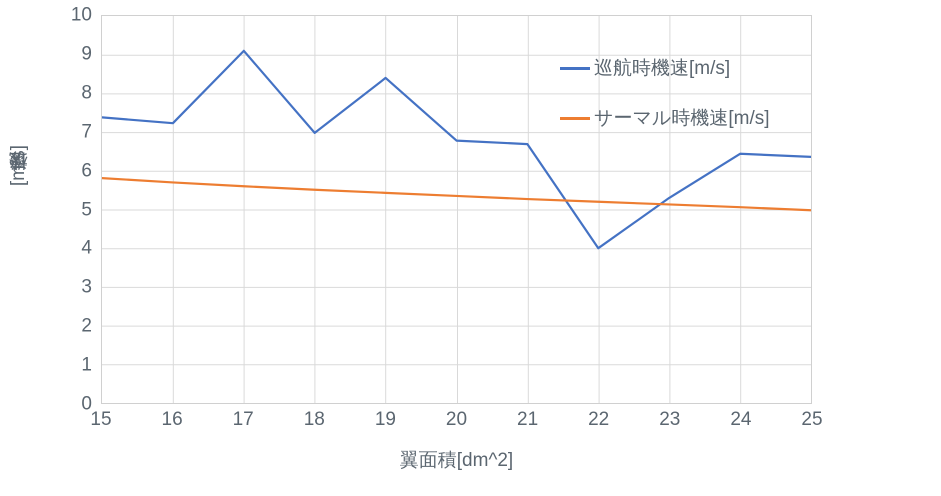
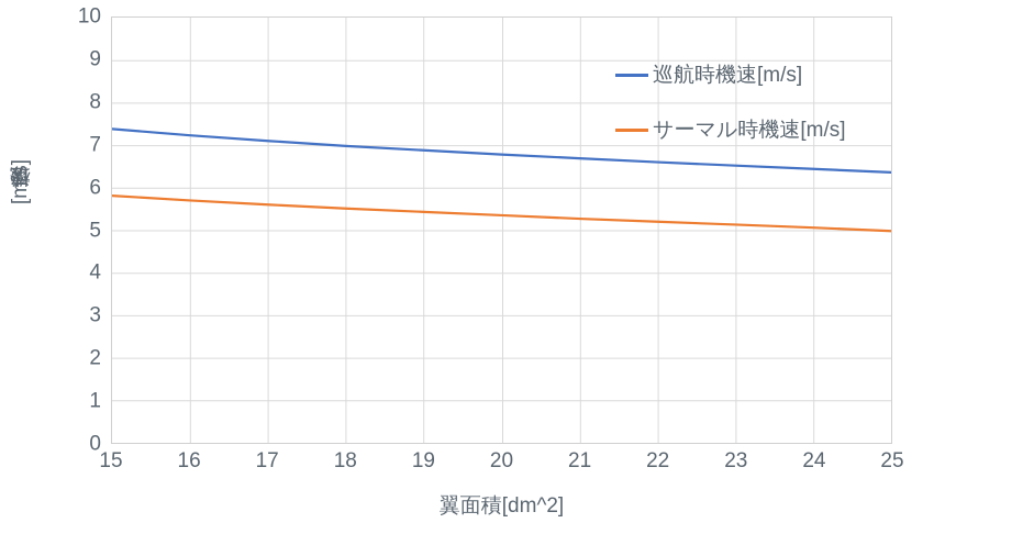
巡航時機速[m/s]/17: 9.1 -> 7.1
巡航時機速[m/s]/19: 8.4 -> 6.9
巡航時機速[m/s]/22: 4.0 -> 6.6
巡航時機速[m/s]/23: 5.3 -> 6.5
